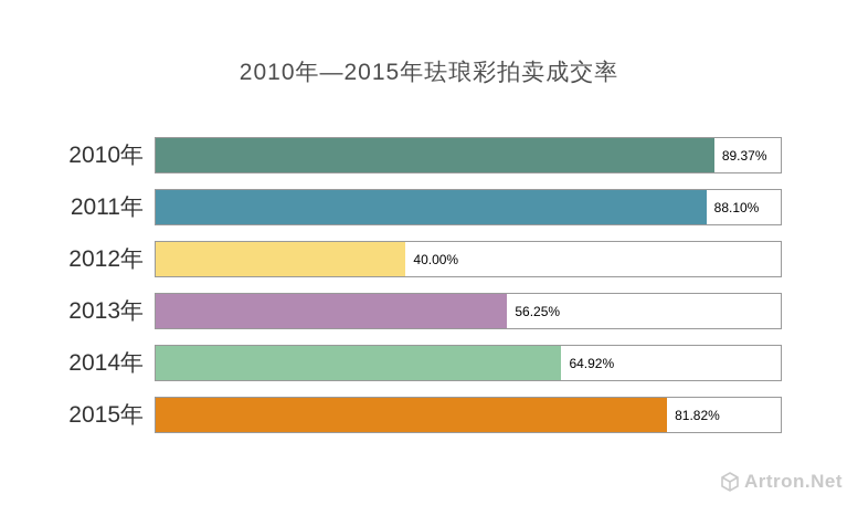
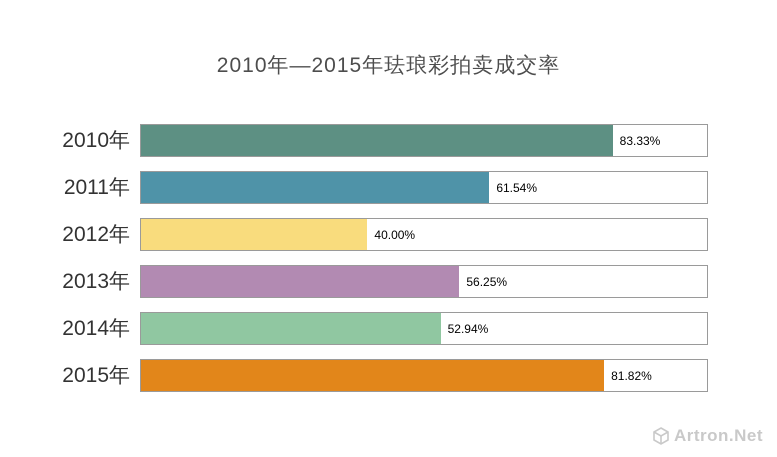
2010年: 89.37% -> 83.33%
2011年: 88.10% -> 61.54%
2014年: 64.92% -> 52.94%
